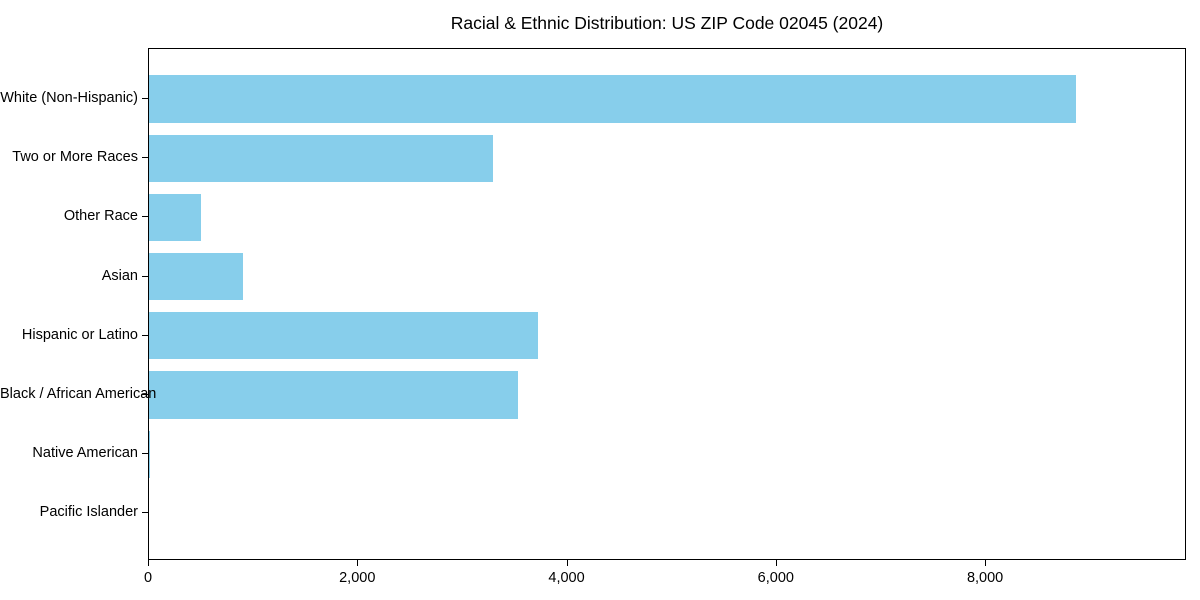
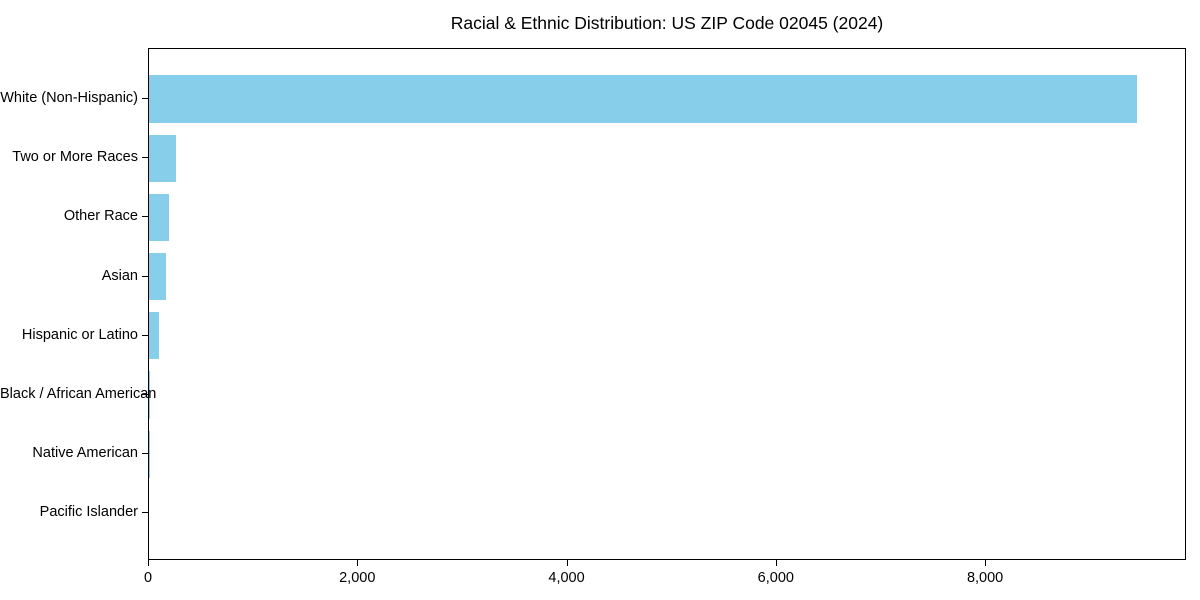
White (Non-Hispanic): 8860 -> 9440
Two or More Races: 3290 -> 260
Other Race: 500 -> 190
Asian: 900 -> 160
Hispanic or Latino: 3720 -> 90
Black / African American: 3530 -> 10
